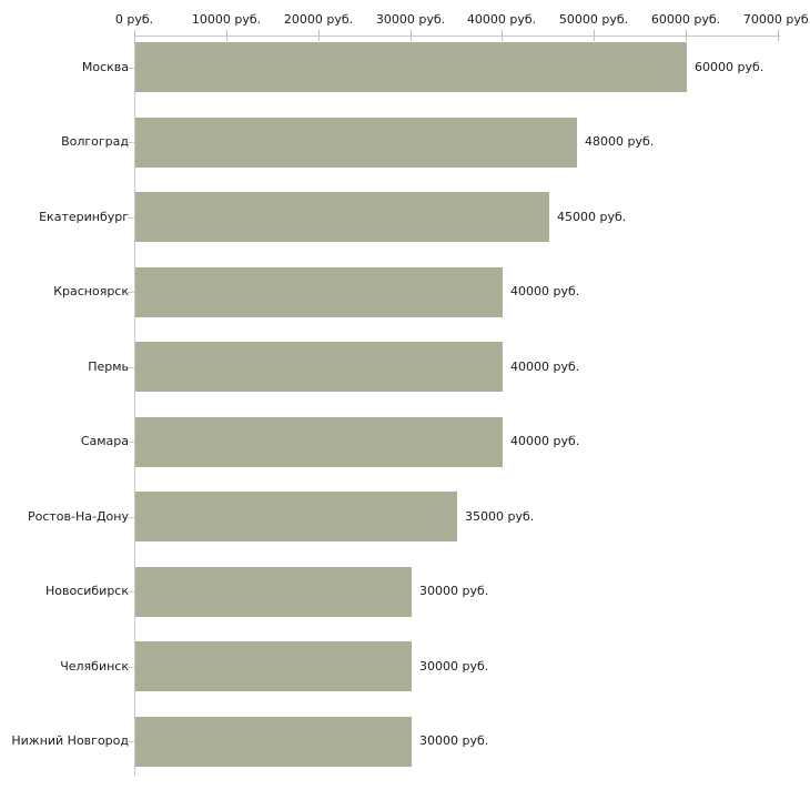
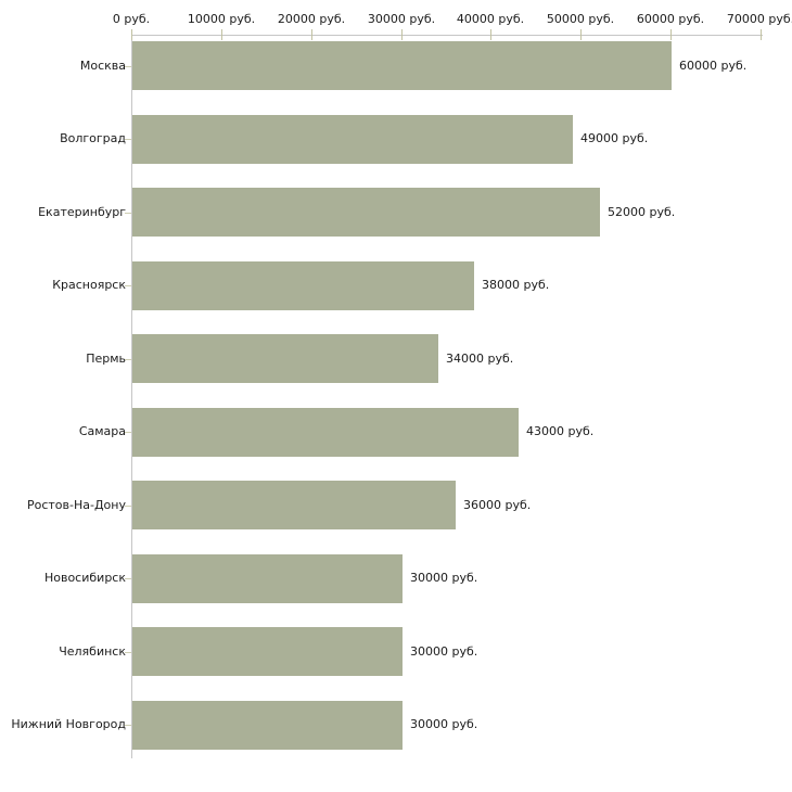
Волгоград: 48000 -> 49000
Екатеринбург: 45000 -> 52000
Красноярск: 40000 -> 38000
Пермь: 40000 -> 34000
Самара: 40000 -> 43000
Ростов-На-Дону: 35000 -> 36000
